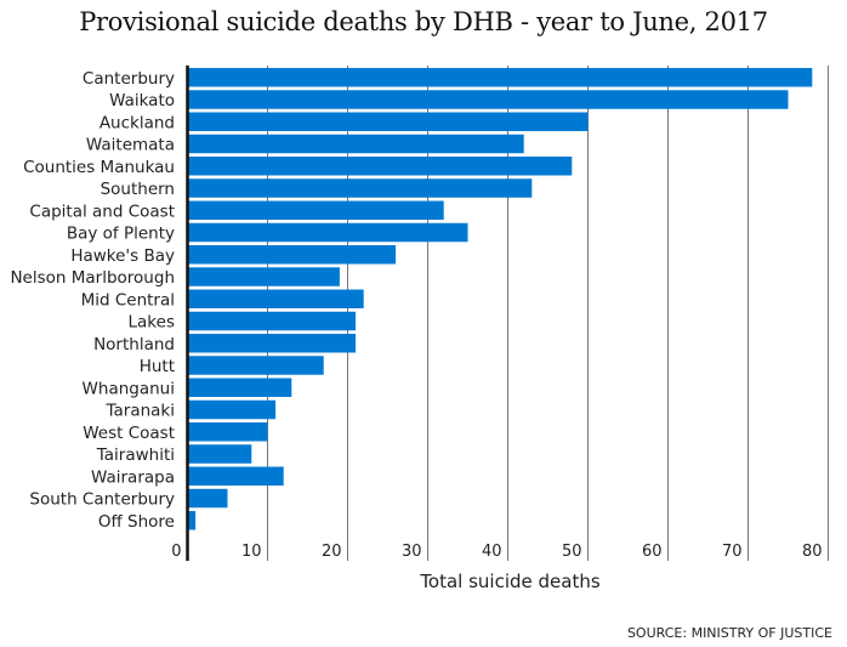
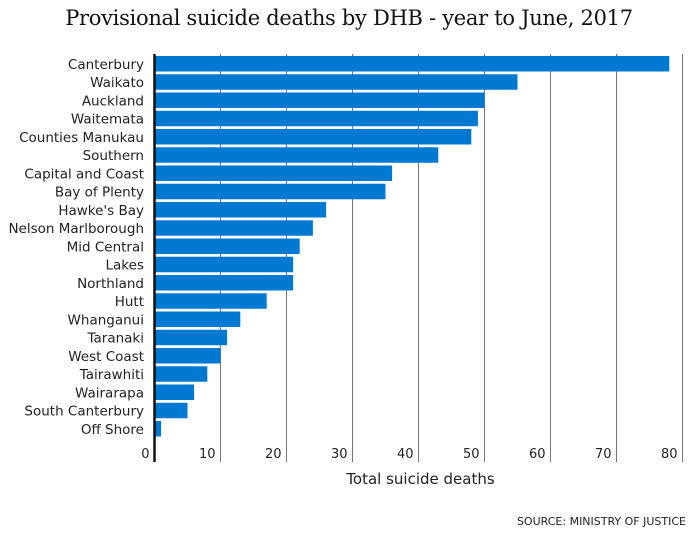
Waikato: 75 -> 55
Waitemata: 42 -> 49
Capital and Coast: 32 -> 36
Nelson Marlborough: 19 -> 24
Wairarapa: 12 -> 6
